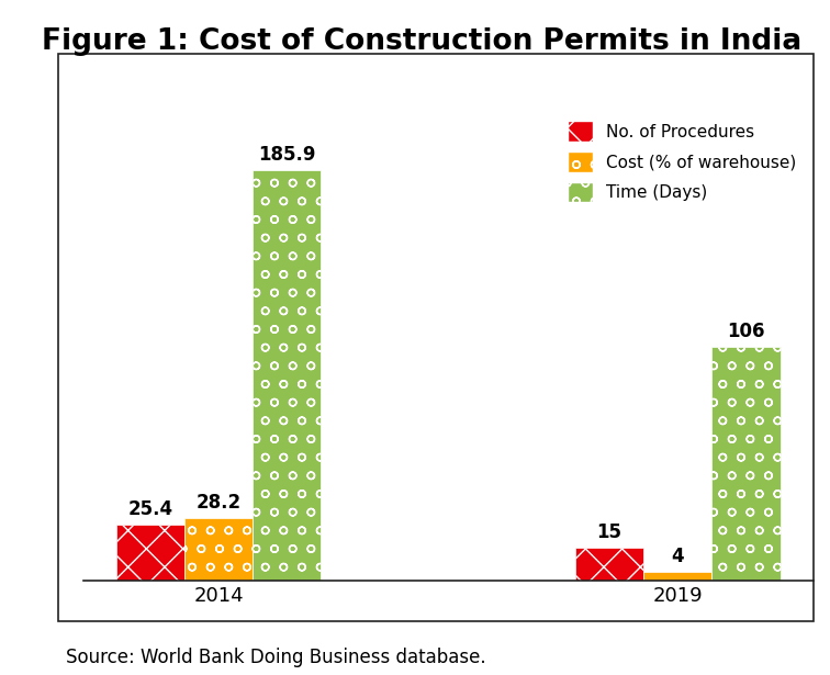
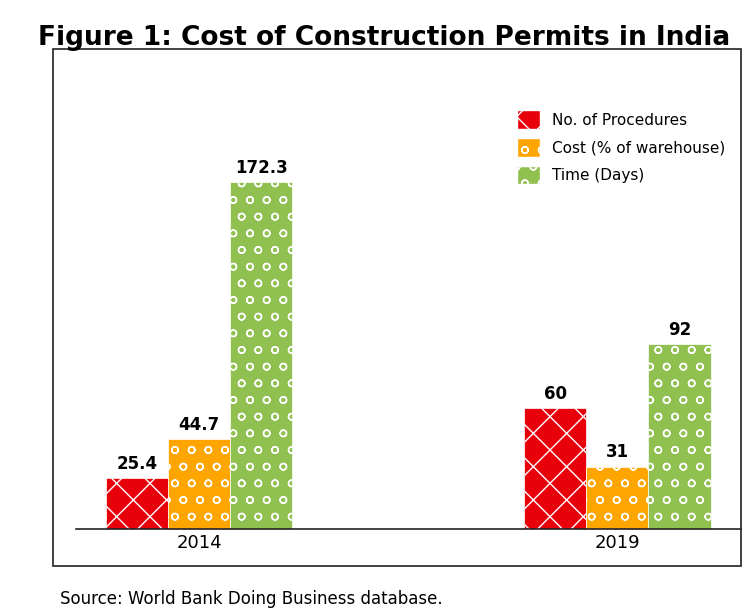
Cost (% of warehouse)/2014: 28.2 -> 44.7
Time (Days)/2014: 185.9 -> 172.3
No. of Procedures/2019: 15 -> 60
Cost (% of warehouse)/2019: 4 -> 31
Time (Days)/2019: 106 -> 92
